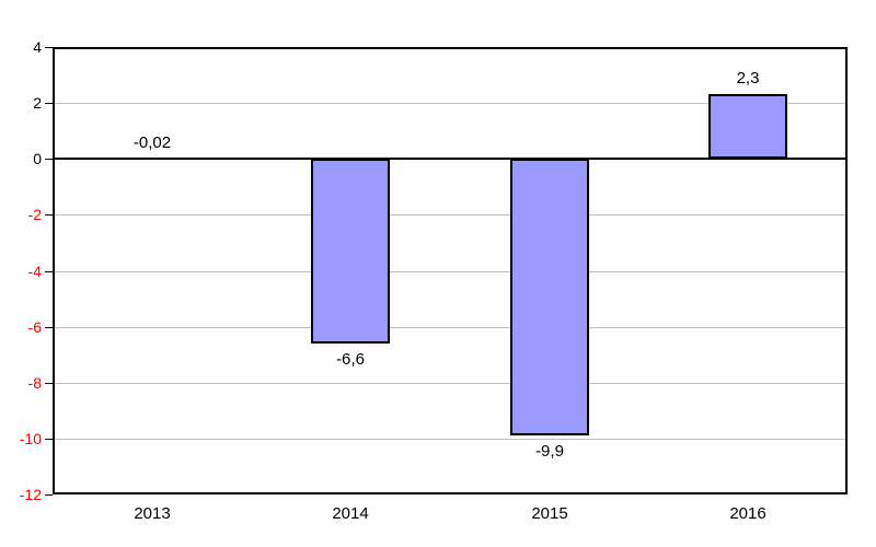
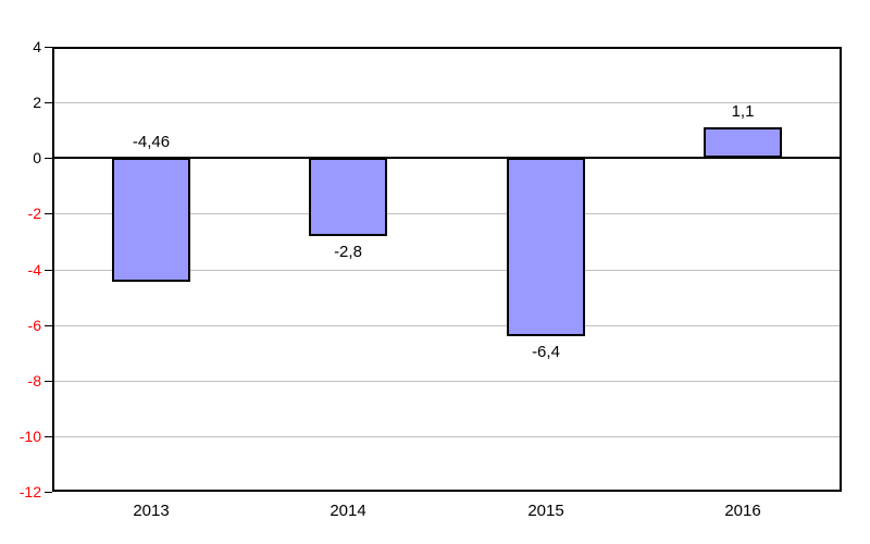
2013: -0,02 -> -4,46
2014: -6,6 -> -2,8
2015: -9,9 -> -6,4
2016: 2,3 -> 1,1
